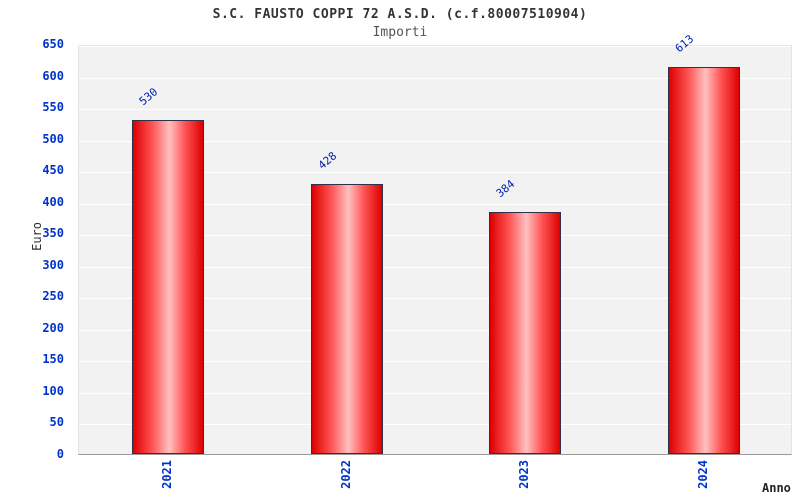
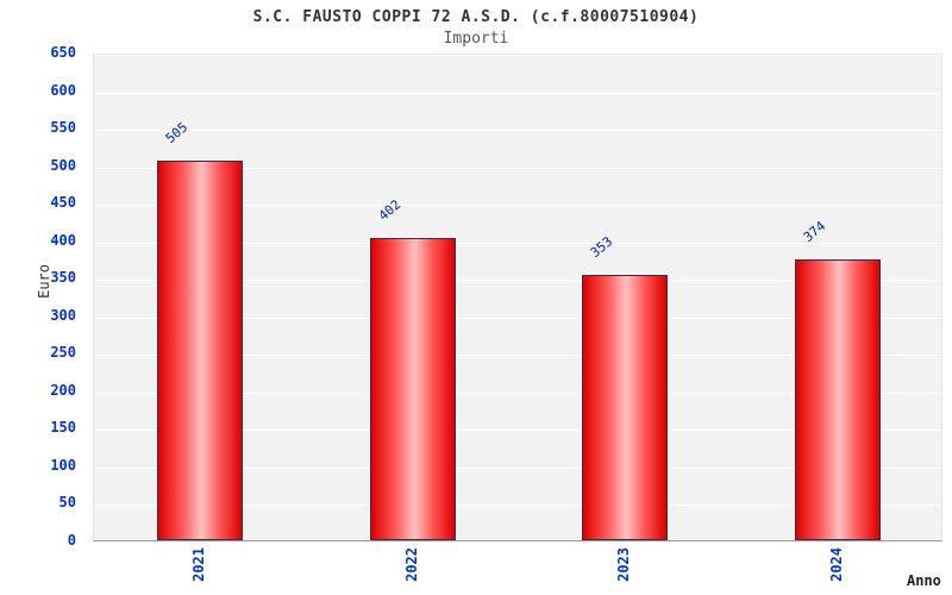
2021: 530 -> 505
2022: 428 -> 402
2023: 384 -> 353
2024: 613 -> 374
